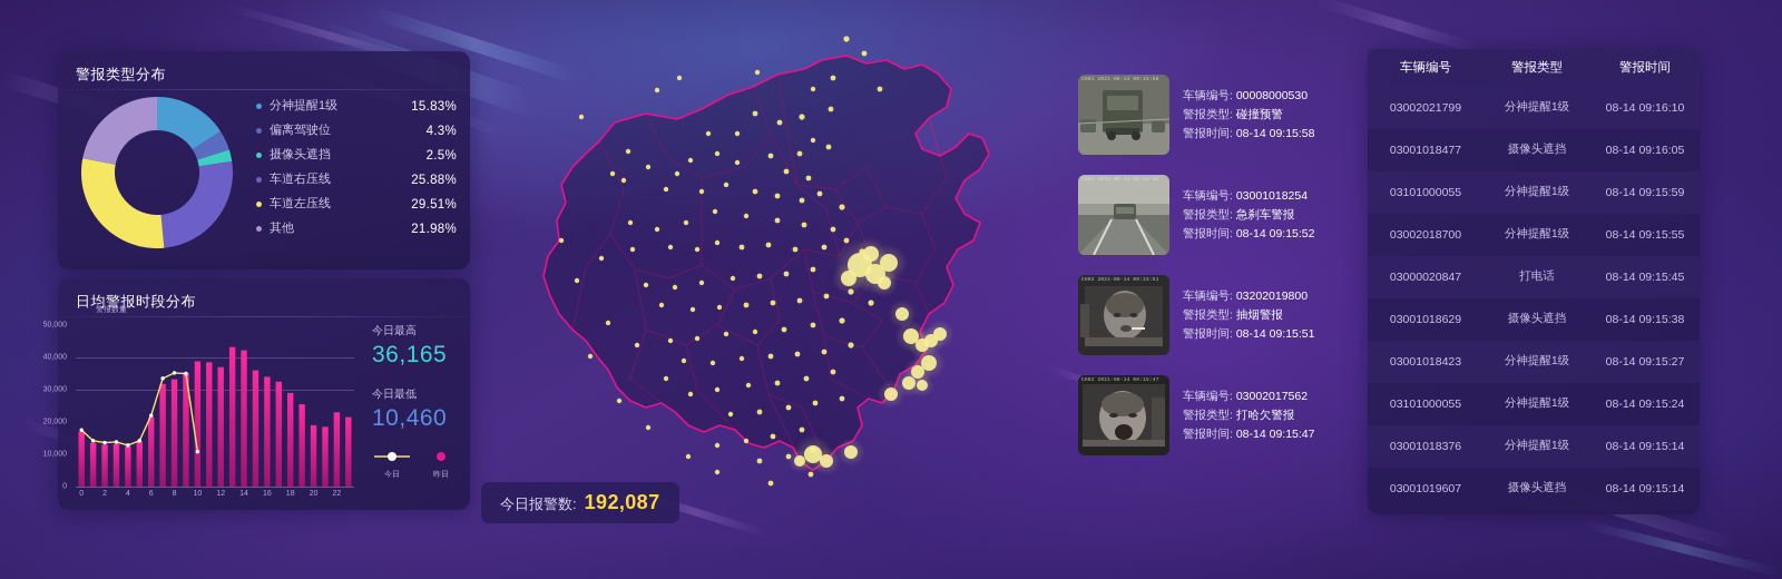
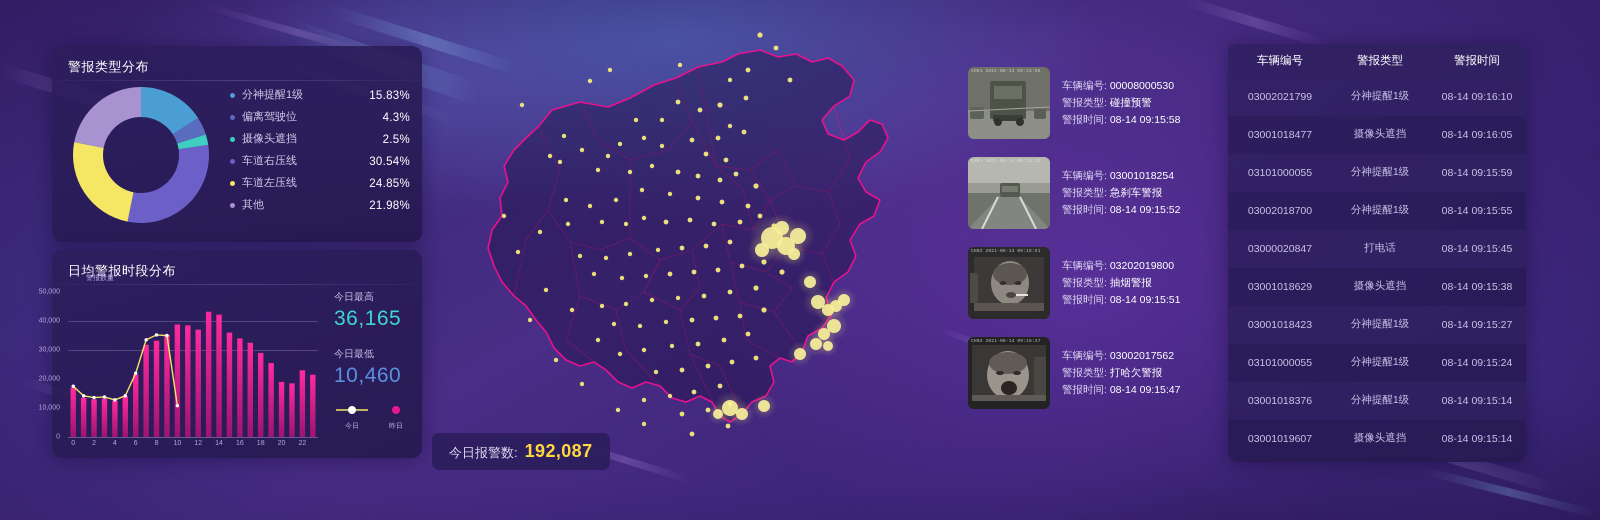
警报类型分布/车道右压线: 25.88% -> 30.54%
警报类型分布/车道左压线: 29.51% -> 24.85%
